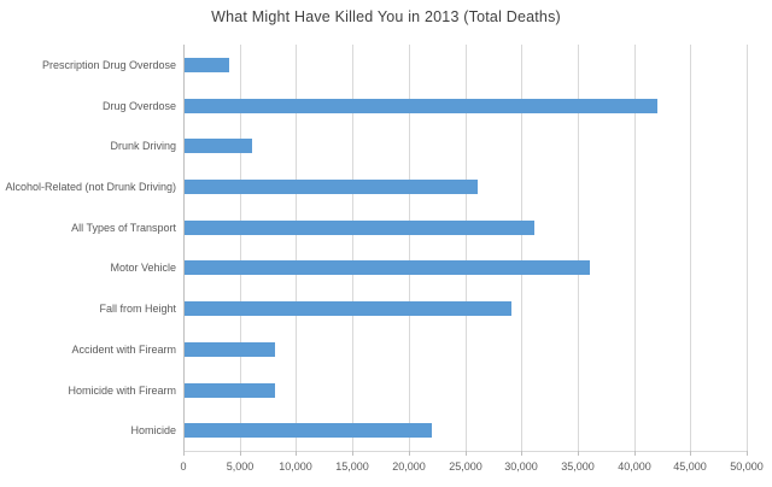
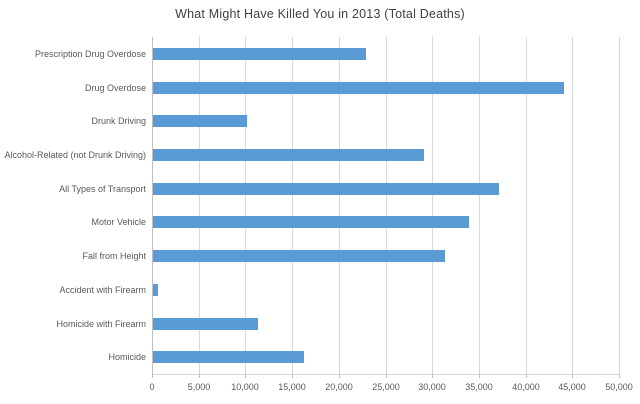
Prescription Drug Overdose: 4000 -> 23000
Drug Overdose: 42000 -> 44000
Drunk Driving: 6000 -> 10000
Alcohol-Related (not Drunk Driving): 26000 -> 29000
All Types of Transport: 31000 -> 37000
Motor Vehicle: 36000 -> 34000
Fall from Height: 29000 -> 31000
Accident with Firearm: 8000 -> 1000
Homicide with Firearm: 8000 -> 11000
Homicide: 22000 -> 16000
